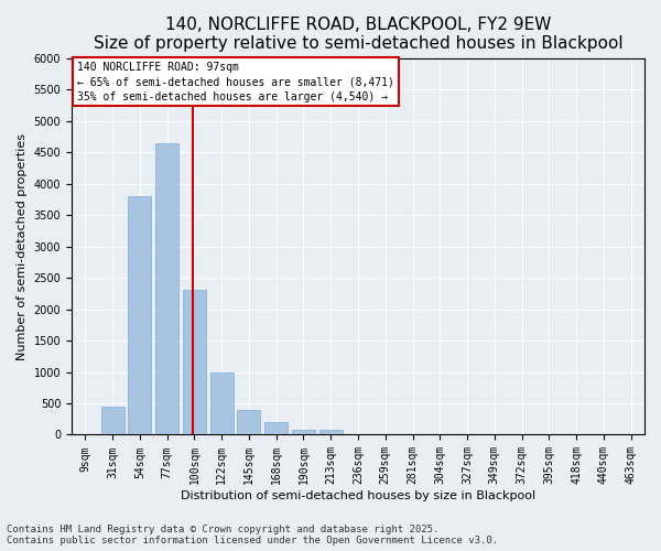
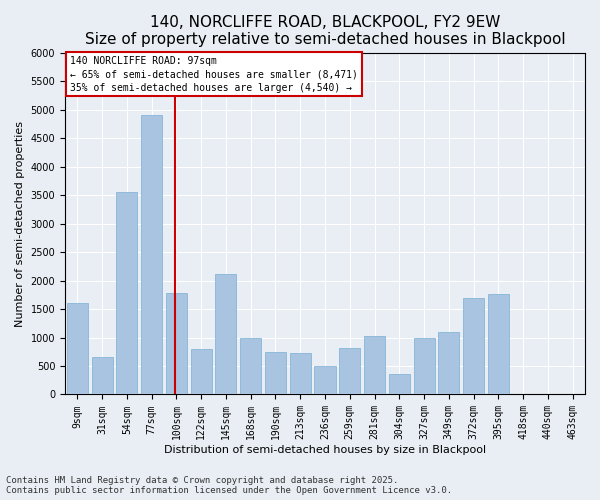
9sqm: 10 -> 1600
31sqm: 450 -> 660
54sqm: 3800 -> 3560
77sqm: 4650 -> 4900
100sqm: 2300 -> 1780
122sqm: 1000 -> 800
145sqm: 400 -> 2120
168sqm: 200 -> 1000
190sqm: 80 -> 740
213sqm: 80 -> 720
236sqm: 10 -> 500
259sqm: 0 -> 820
281sqm: 0 -> 1020
304sqm: 0 -> 360
327sqm: 0 -> 1000
349sqm: 0 -> 1100
372sqm: 0 -> 1700
395sqm: 0 -> 1760
